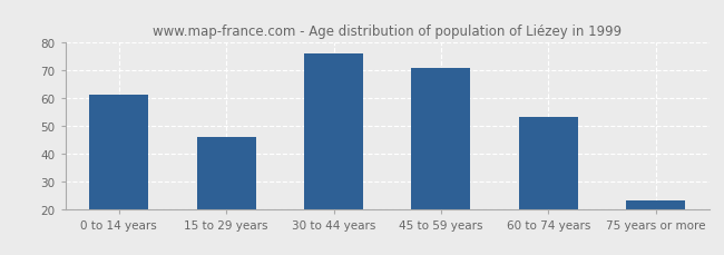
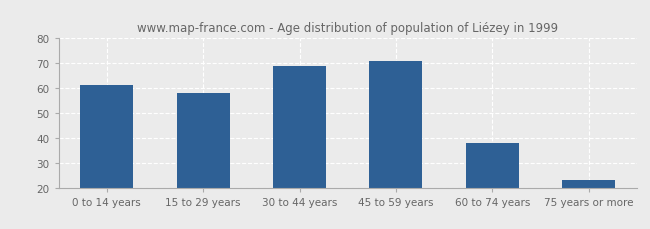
15 to 29 years: 46 -> 58
30 to 44 years: 76 -> 69
60 to 74 years: 53 -> 38
